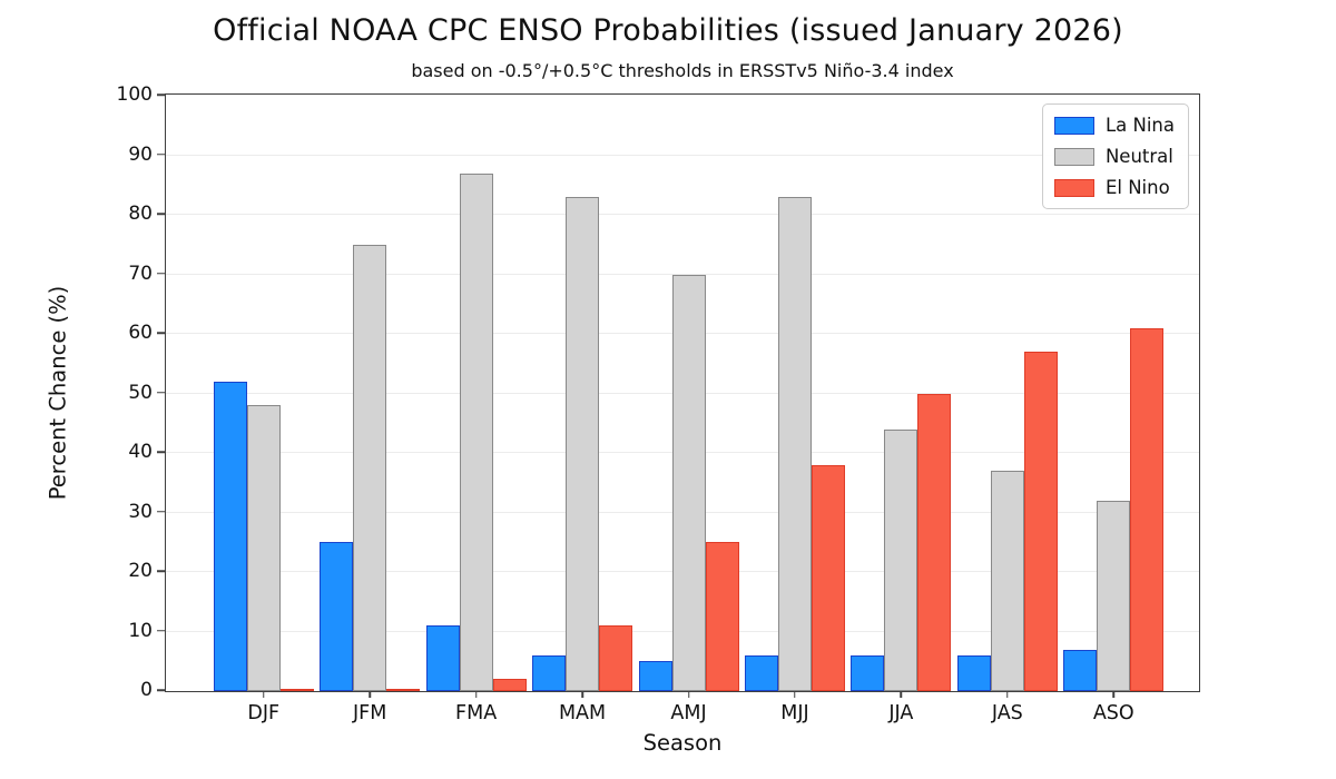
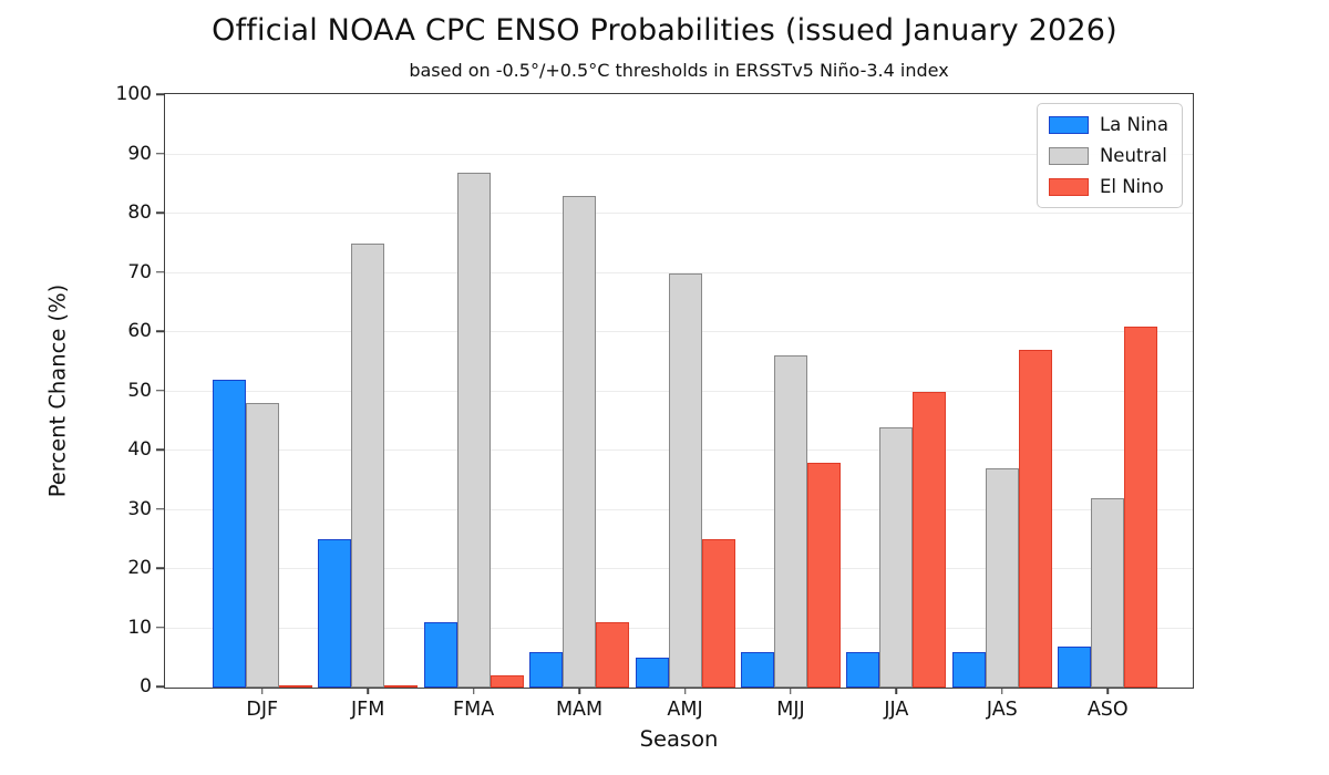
Neutral/MJJ: 83 -> 56
